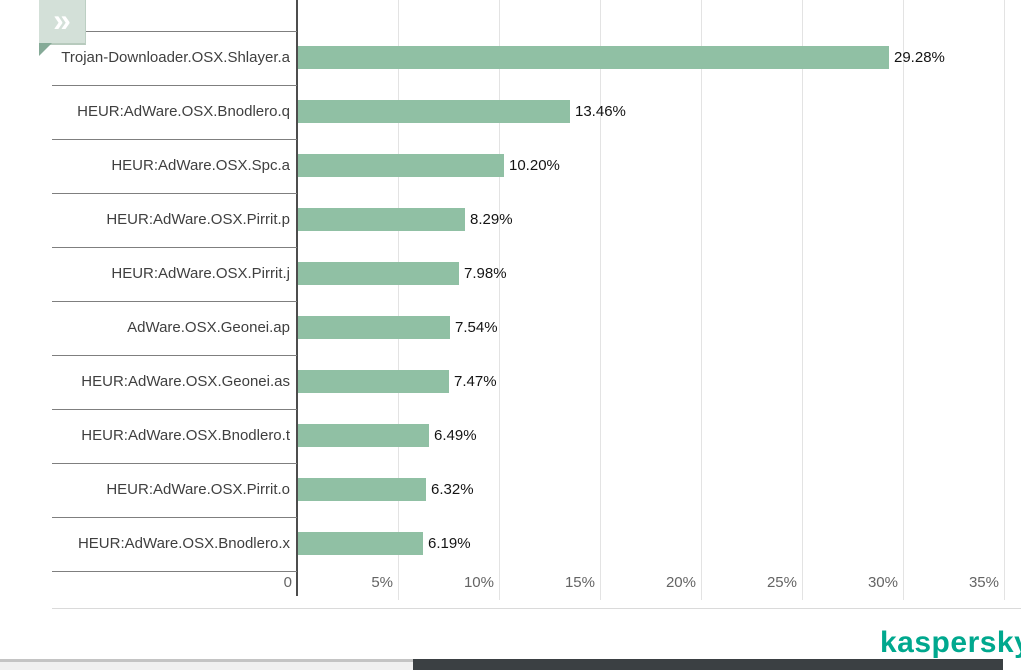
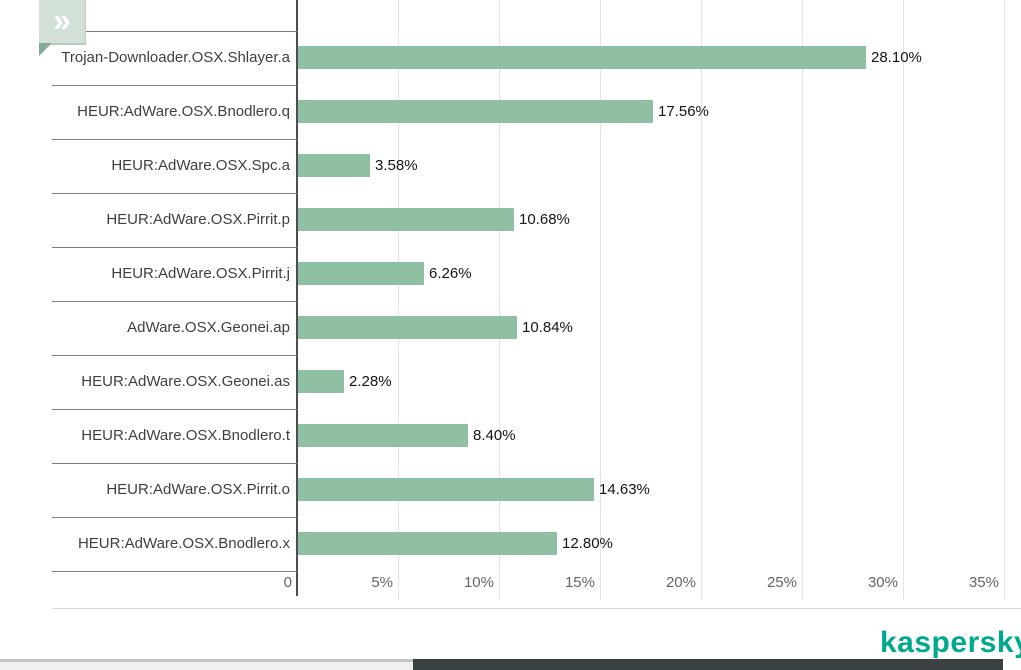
Trojan-Downloader.OSX.Shlayer.a: 29.28% -> 28.10%
HEUR:AdWare.OSX.Bnodlero.q: 13.46% -> 17.56%
HEUR:AdWare.OSX.Spc.a: 10.20% -> 3.58%
HEUR:AdWare.OSX.Pirrit.p: 8.29% -> 10.68%
HEUR:AdWare.OSX.Pirrit.j: 7.98% -> 6.26%
AdWare.OSX.Geonei.ap: 7.54% -> 10.84%
HEUR:AdWare.OSX.Geonei.as: 7.47% -> 2.28%
HEUR:AdWare.OSX.Bnodlero.t: 6.49% -> 8.40%
HEUR:AdWare.OSX.Pirrit.o: 6.32% -> 14.63%
HEUR:AdWare.OSX.Bnodlero.x: 6.19% -> 12.80%
